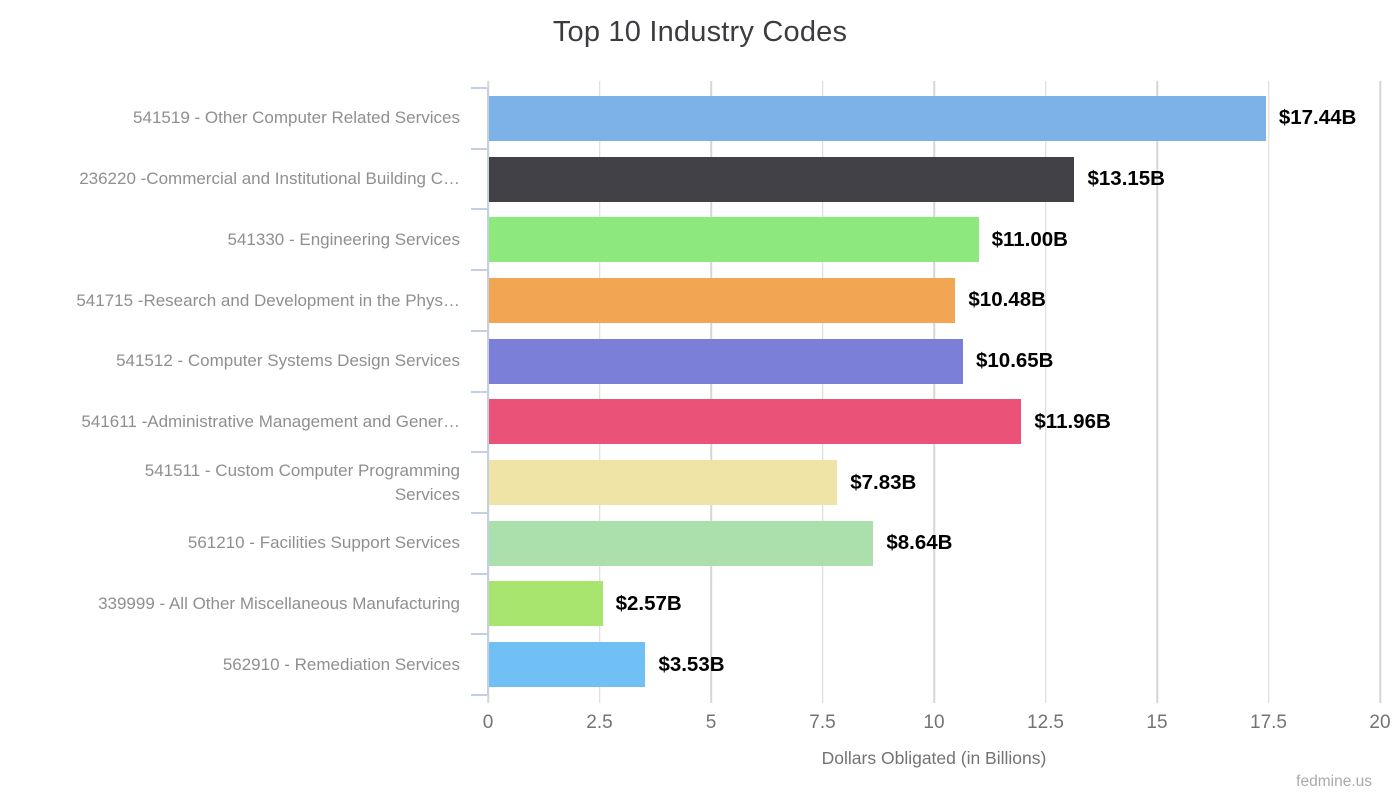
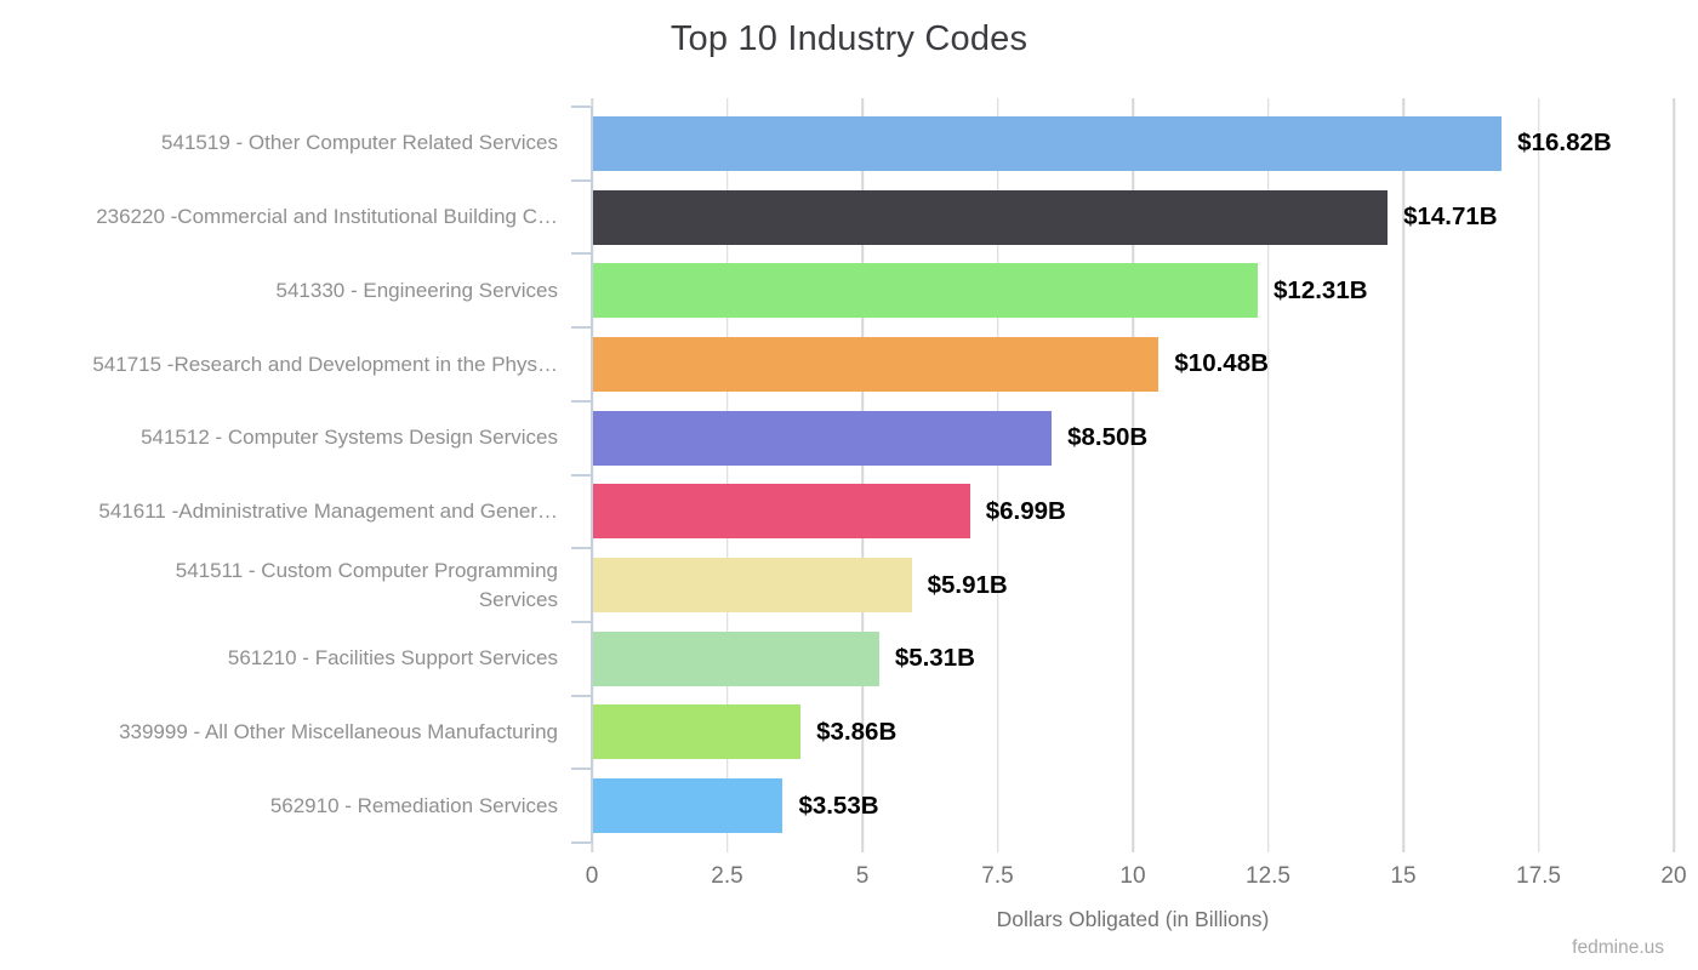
541519 - Other Computer Related Services: $17.44B -> $16.82B
236220 -Commercial and Institutional Building C…: $13.15B -> $14.71B
541330 - Engineering Services: $11.00B -> $12.31B
541512 - Computer Systems Design Services: $10.65B -> $8.50B
541611 -Administrative Management and Gener…: $11.96B -> $6.99B
541511 - Custom Computer Programming Services: $7.83B -> $5.91B
561210 - Facilities Support Services: $8.64B -> $5.31B
339999 - All Other Miscellaneous Manufacturing: $2.57B -> $3.86B
